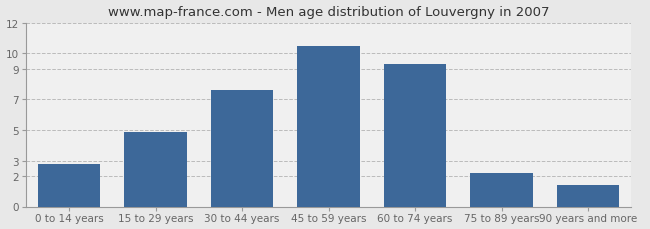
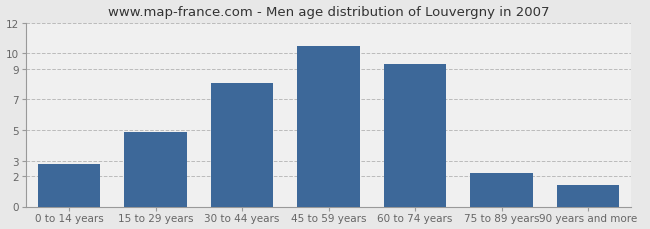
30 to 44 years: 7.6 -> 8.1
